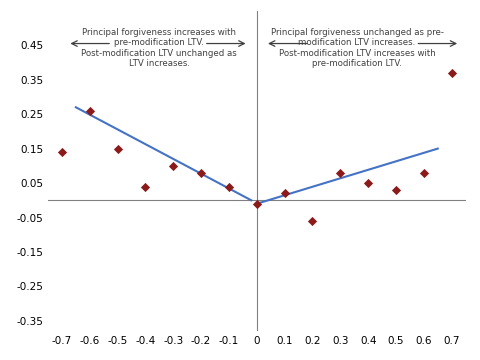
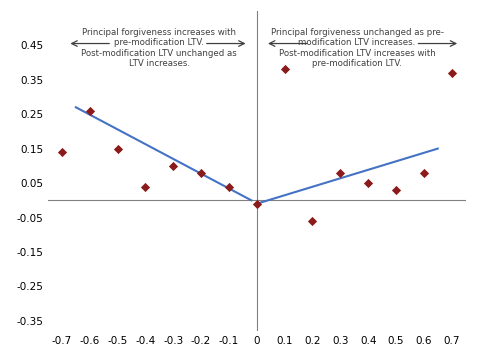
0.1: 0.02 -> 0.38
